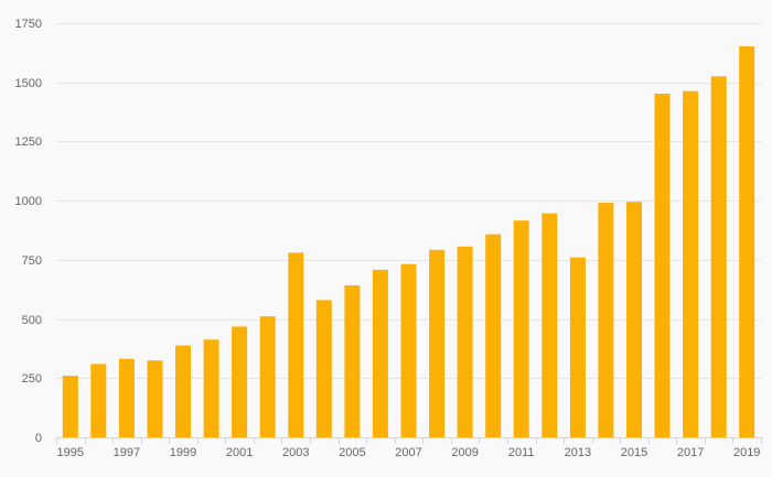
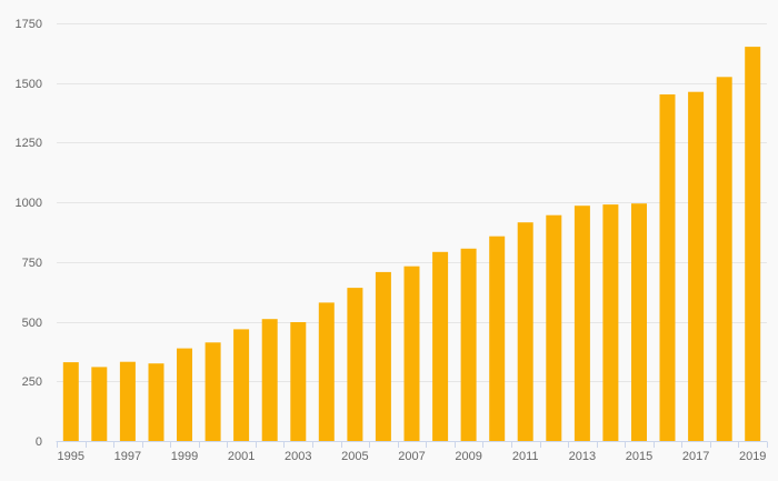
1995: 260 -> 330
2003: 780 -> 500
2013: 760 -> 990
